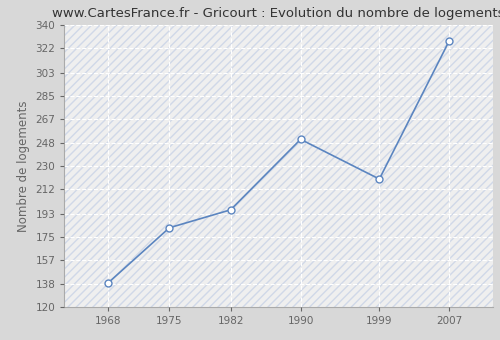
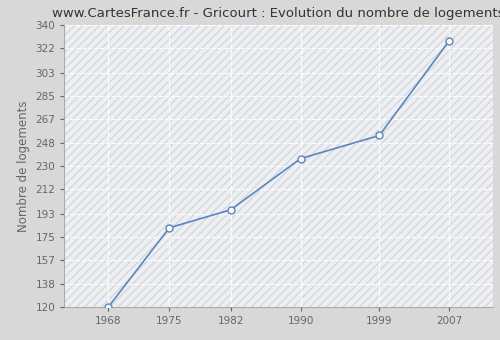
1968: 139 -> 120
1990: 251 -> 236
1999: 220 -> 254
